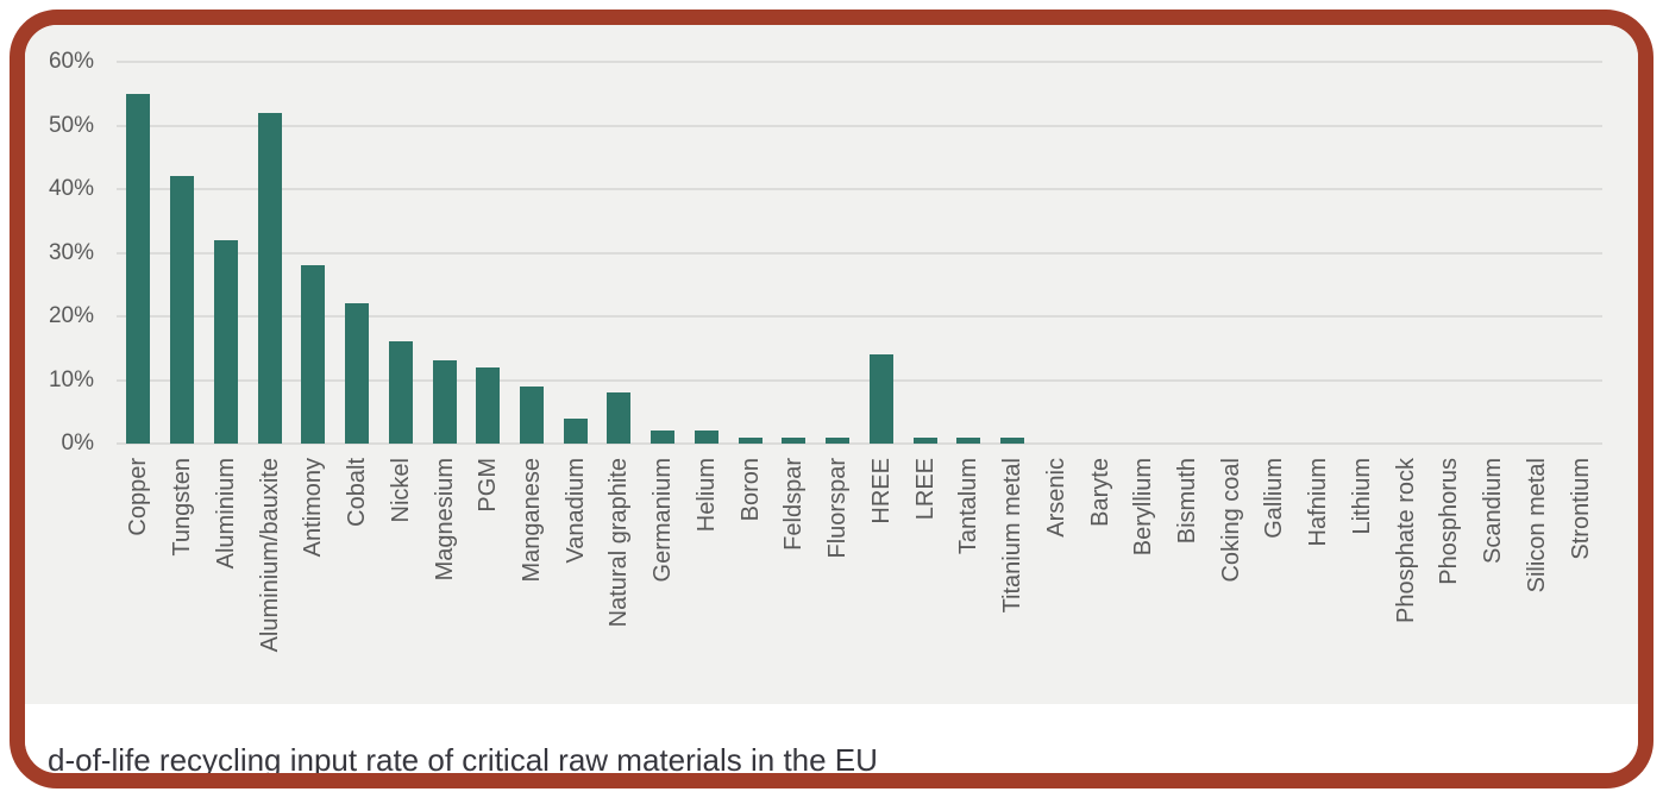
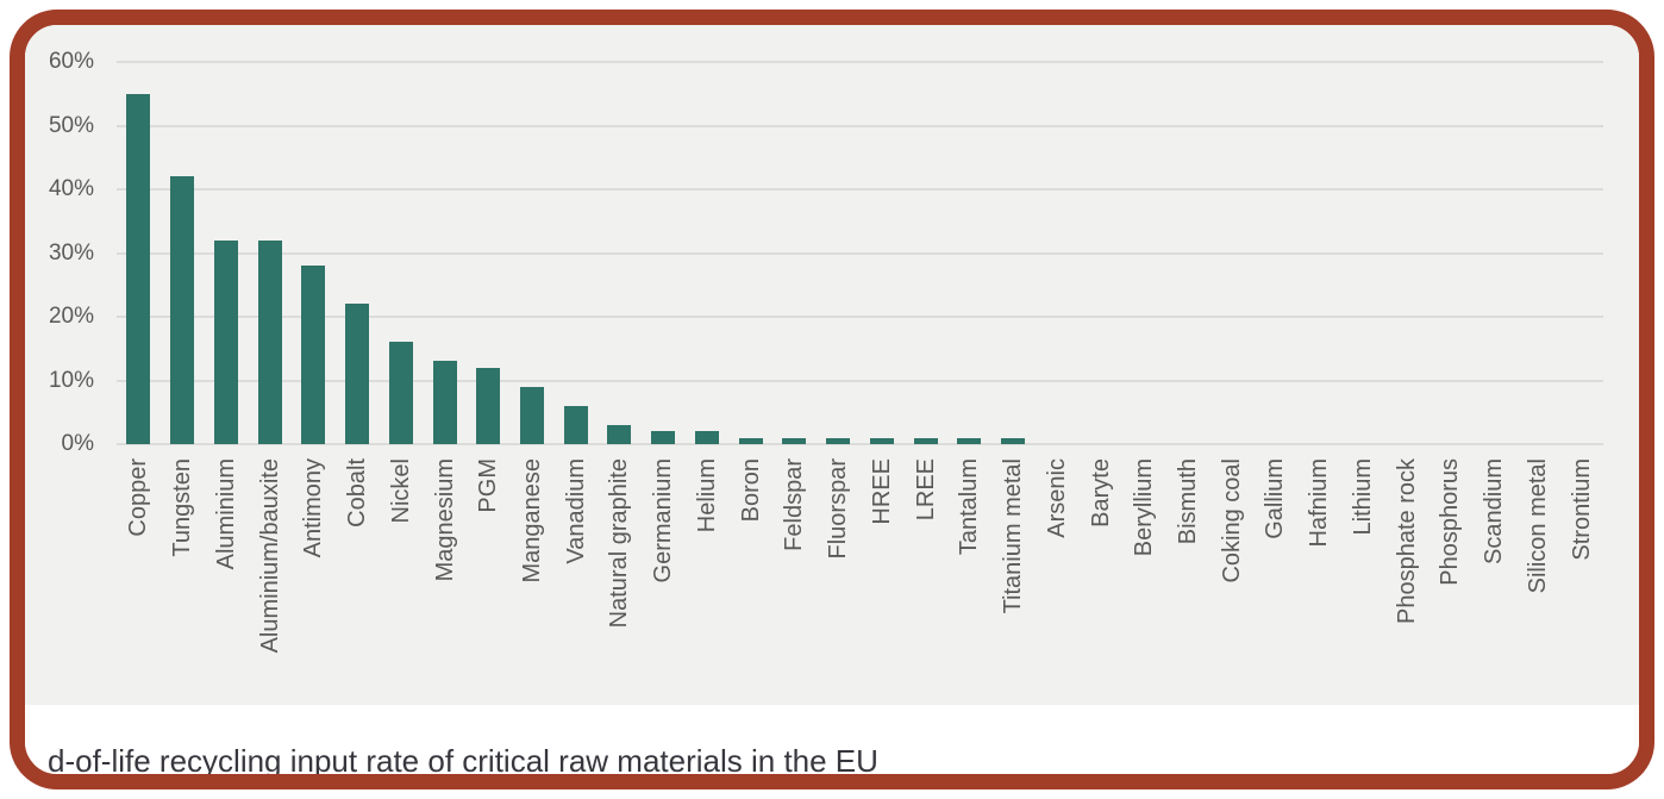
Aluminium/bauxite: 52% -> 32%
Vanadium: 4% -> 6%
Natural graphite: 8% -> 3%
HREE: 14% -> 1%
